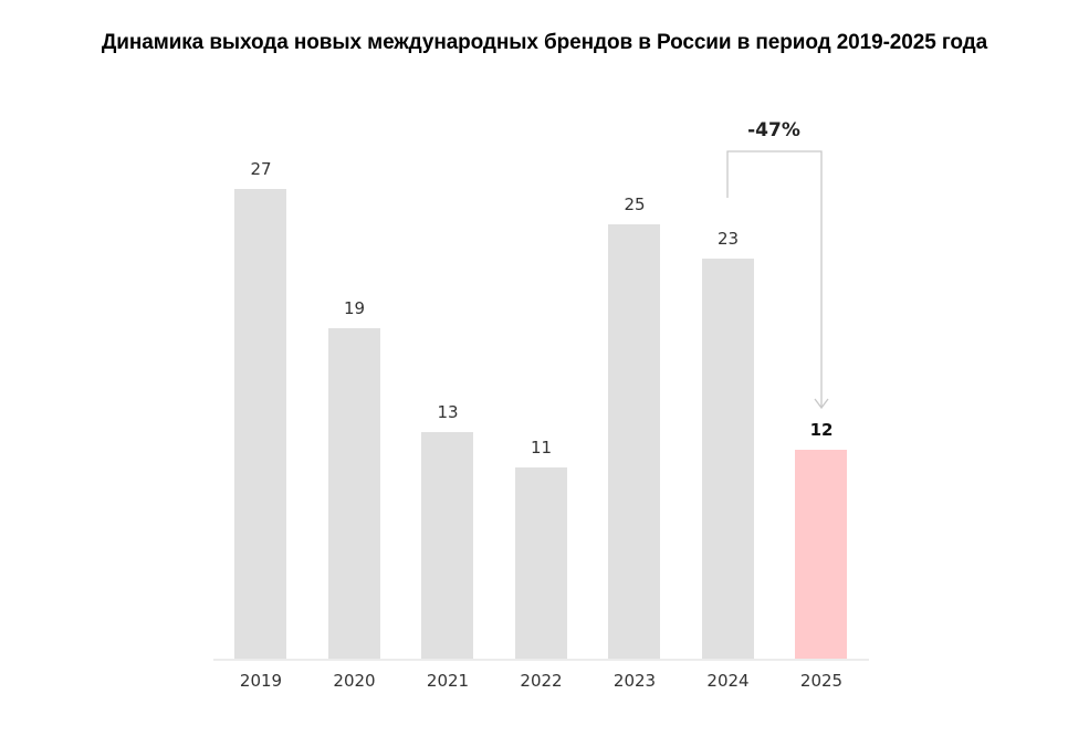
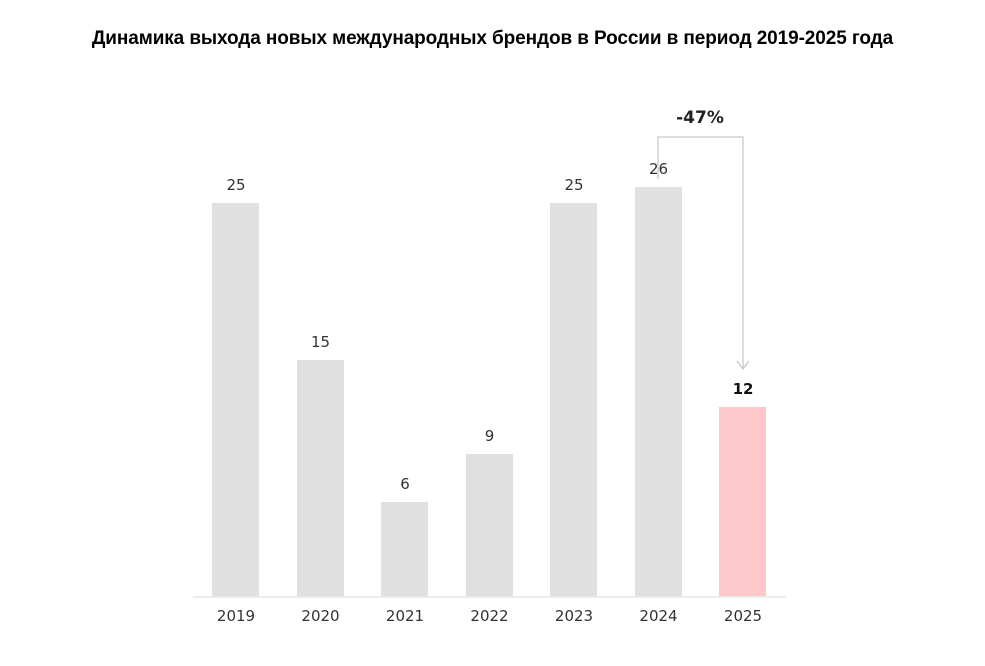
2019: 27 -> 25
2020: 19 -> 15
2021: 13 -> 6
2022: 11 -> 9
2024: 23 -> 26
